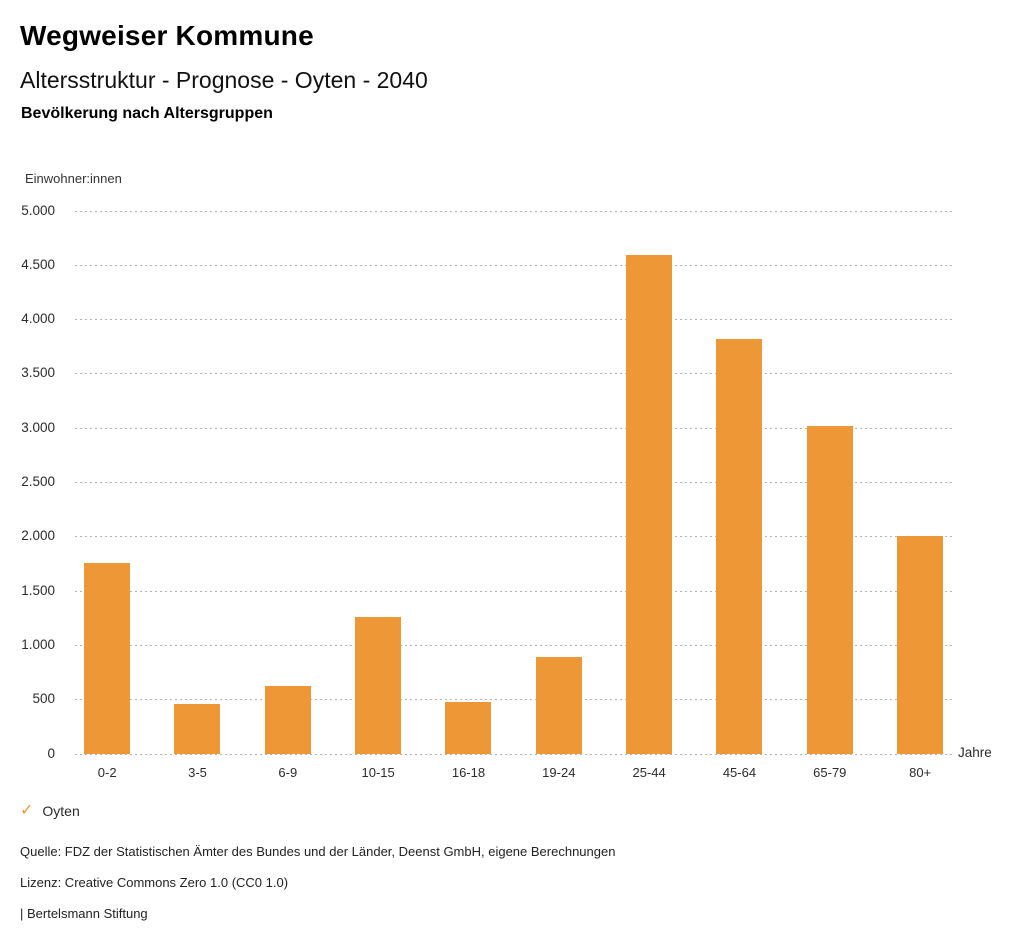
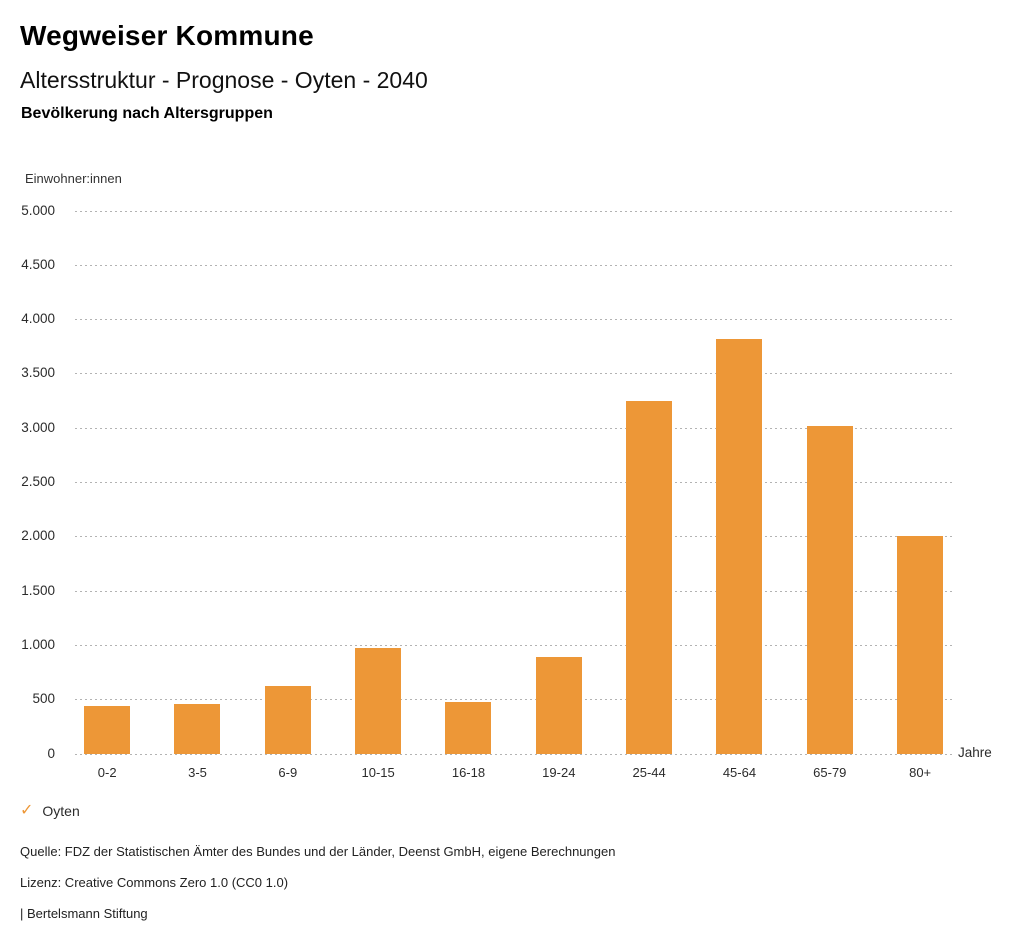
0-2: 1750 -> 440
10-15: 1260 -> 980
25-44: 4590 -> 3240
